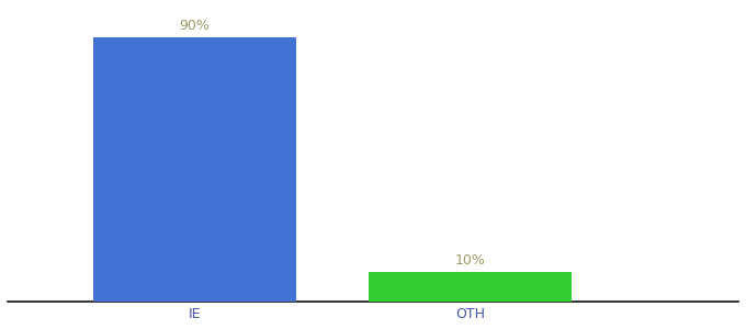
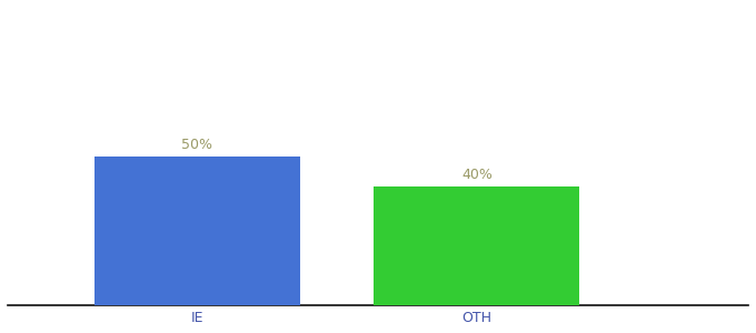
IE: 90% -> 50%
OTH: 10% -> 40%
